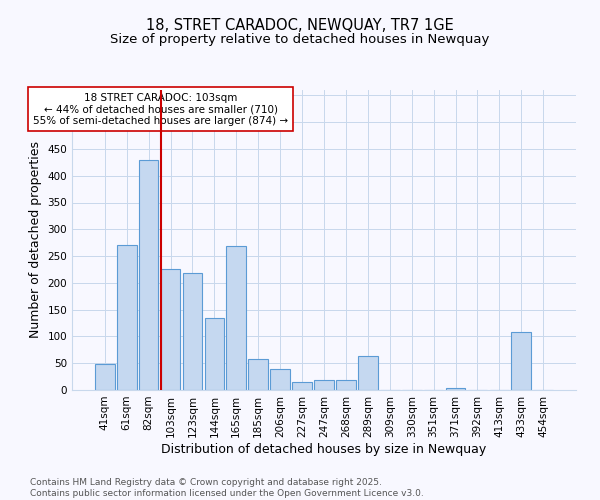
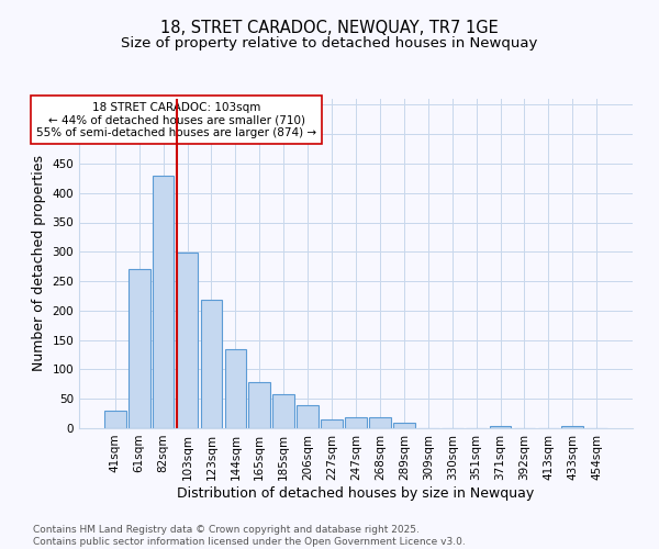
41sqm: 48 -> 30
103sqm: 226 -> 298
165sqm: 268 -> 78
289sqm: 64 -> 9
433sqm: 108 -> 4
